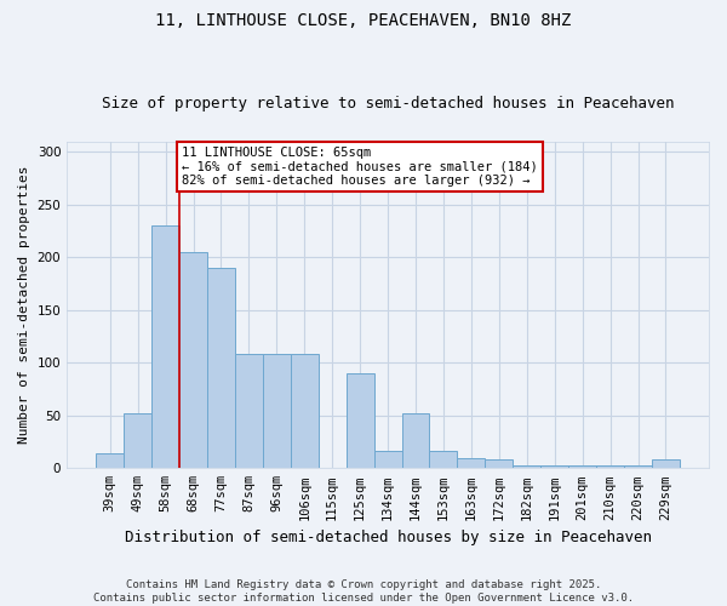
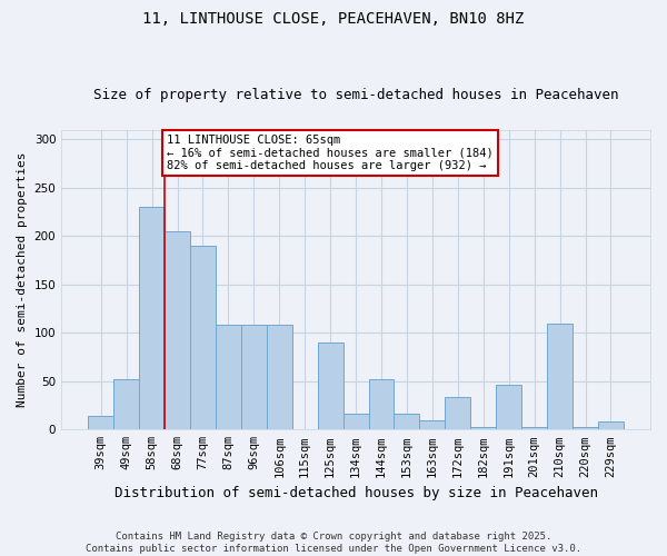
172sqm: 8 -> 34
191sqm: 3 -> 46
210sqm: 3 -> 110
